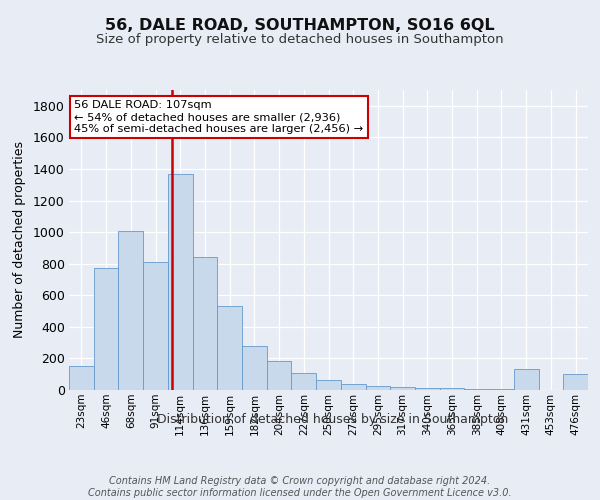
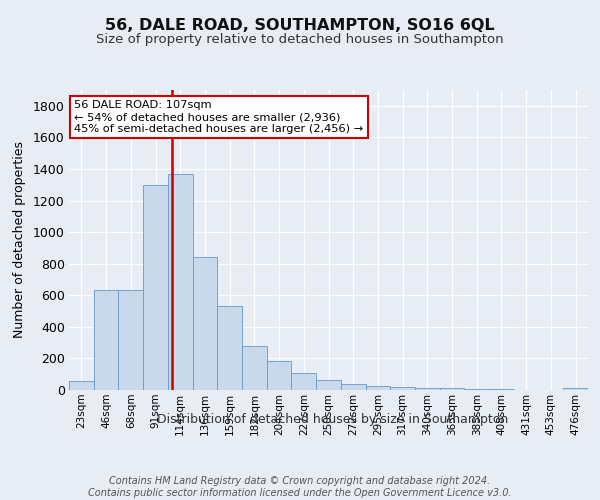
23sqm: 150 -> 60
46sqm: 770 -> 640
68sqm: 1010 -> 640
91sqm: 810 -> 1300
431sqm: 130 -> 0
476sqm: 100 -> 20
